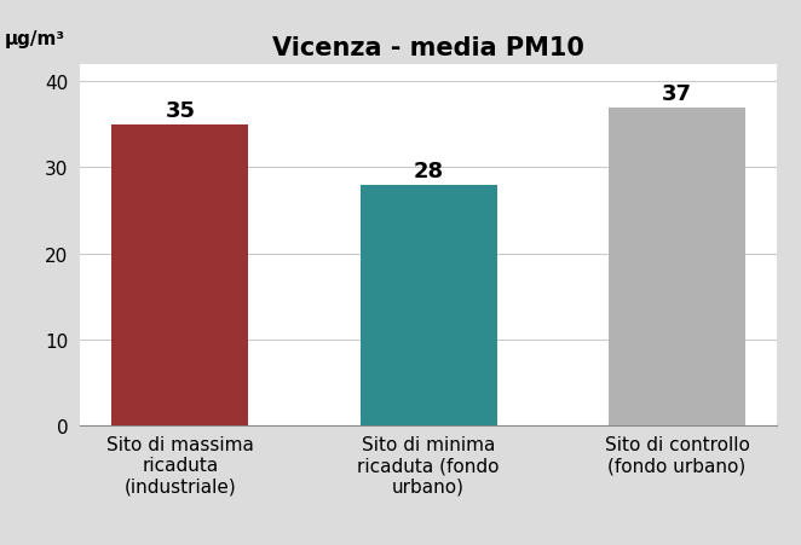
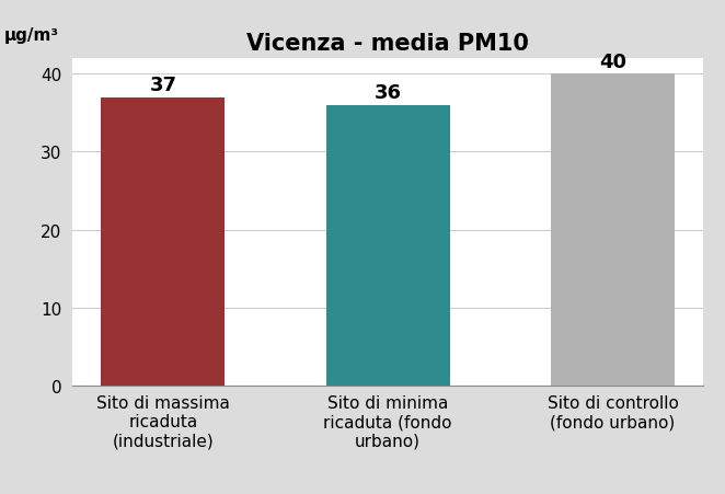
Sito di massima ricaduta (industriale): 35 -> 37
Sito di minima ricaduta (fondo urbano): 28 -> 36
Sito di controllo (fondo urbano): 37 -> 40
